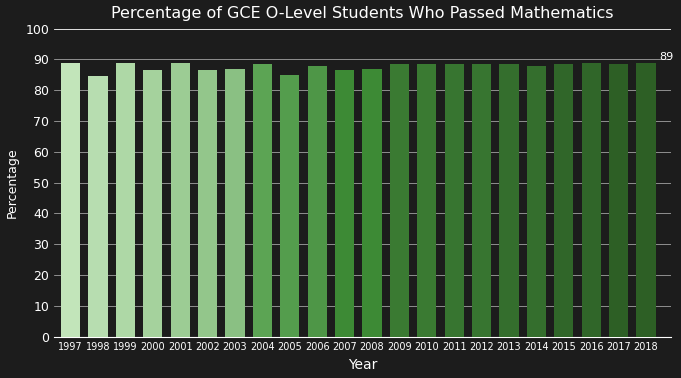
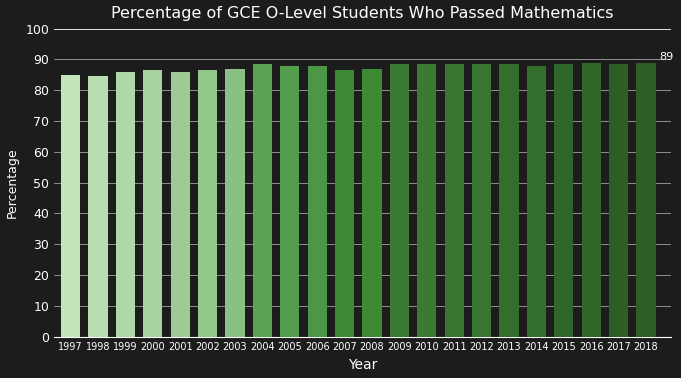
1997: 89.0 -> 85.0
1999: 89.0 -> 86.0
2001: 89.0 -> 86.0
2005: 85.0 -> 88.0
